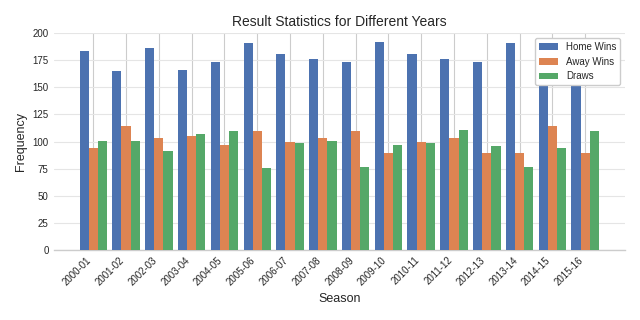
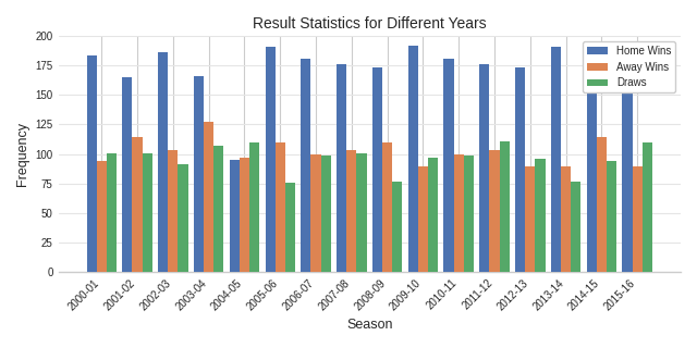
Away Wins/2003-04: 105 -> 127
Home Wins/2004-05: 173 -> 95
